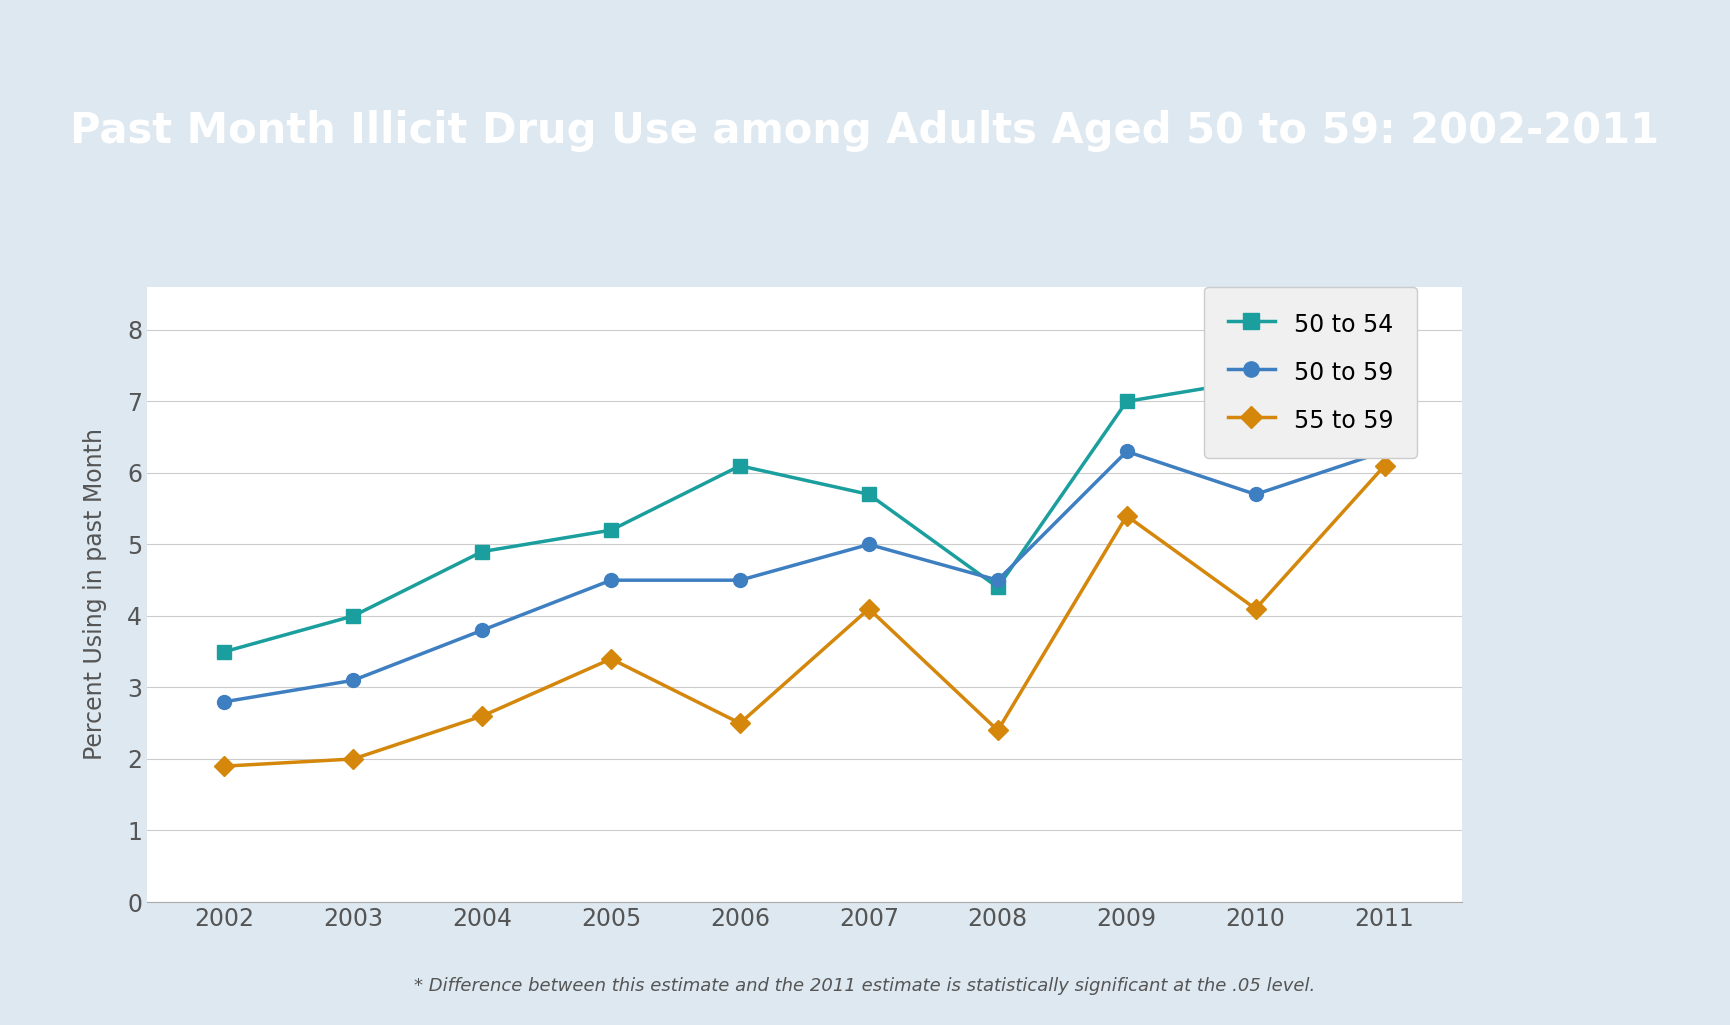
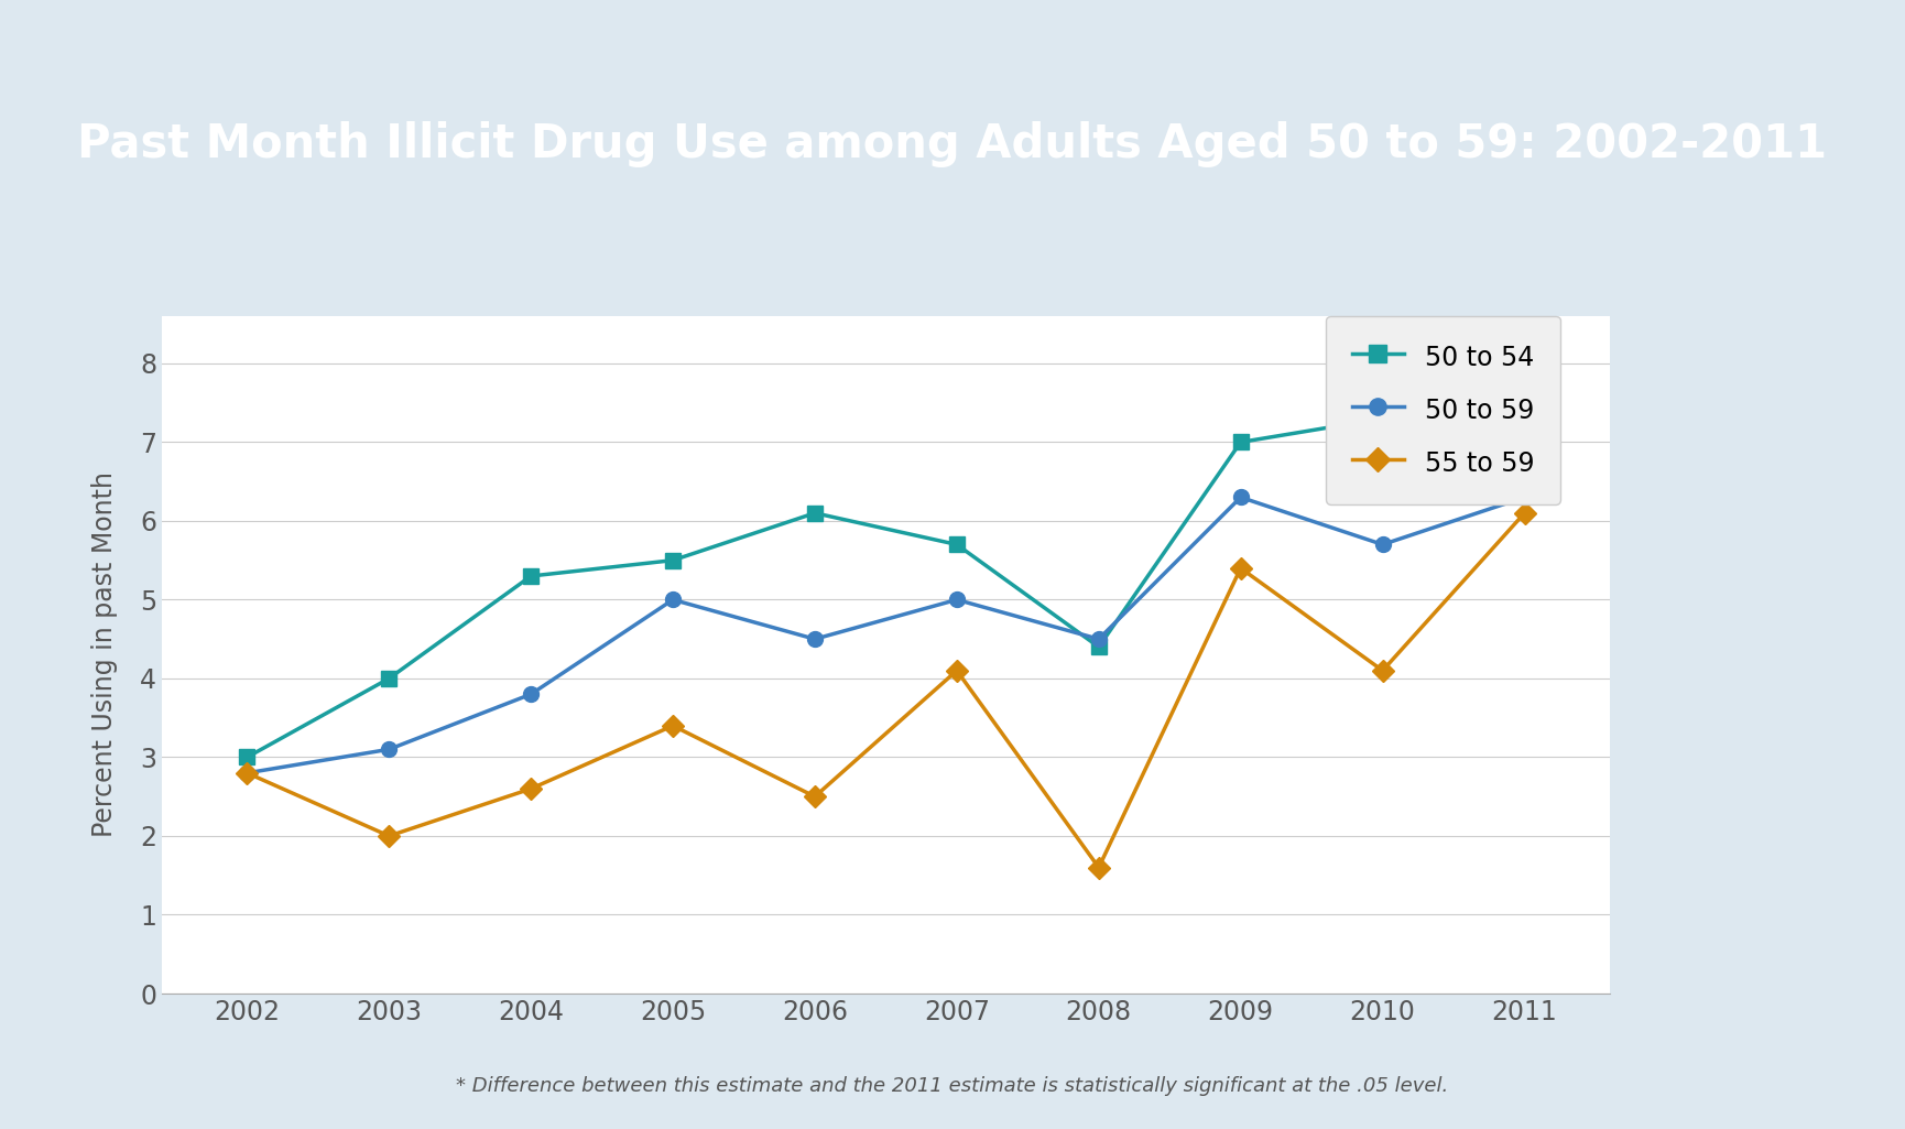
50 to 54/2002: 3.5 -> 3.0
55 to 59/2002: 1.9 -> 2.8
50 to 54/2004: 4.9 -> 5.3
50 to 54/2005: 5.2 -> 5.5
50 to 59/2005: 4.5 -> 5.0
55 to 59/2008: 2.4 -> 1.6
